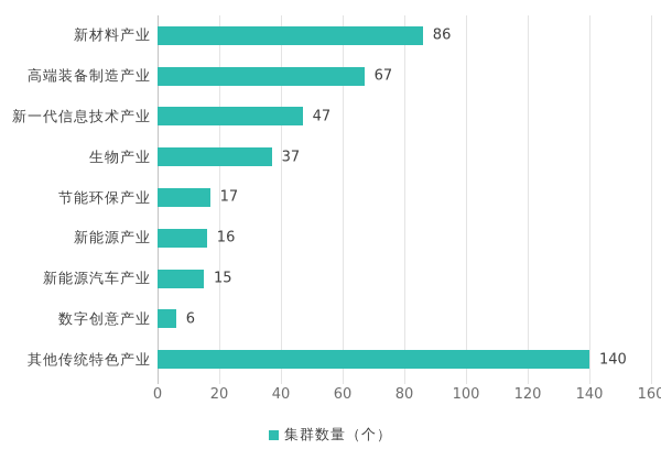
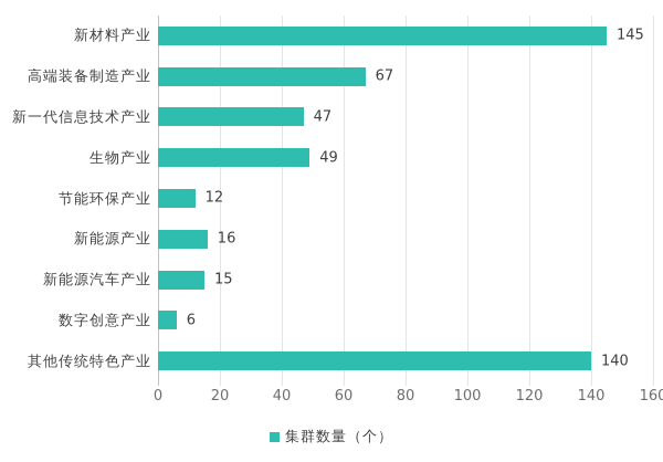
新材料产业: 86 -> 145
生物产业: 37 -> 49
节能环保产业: 17 -> 12
